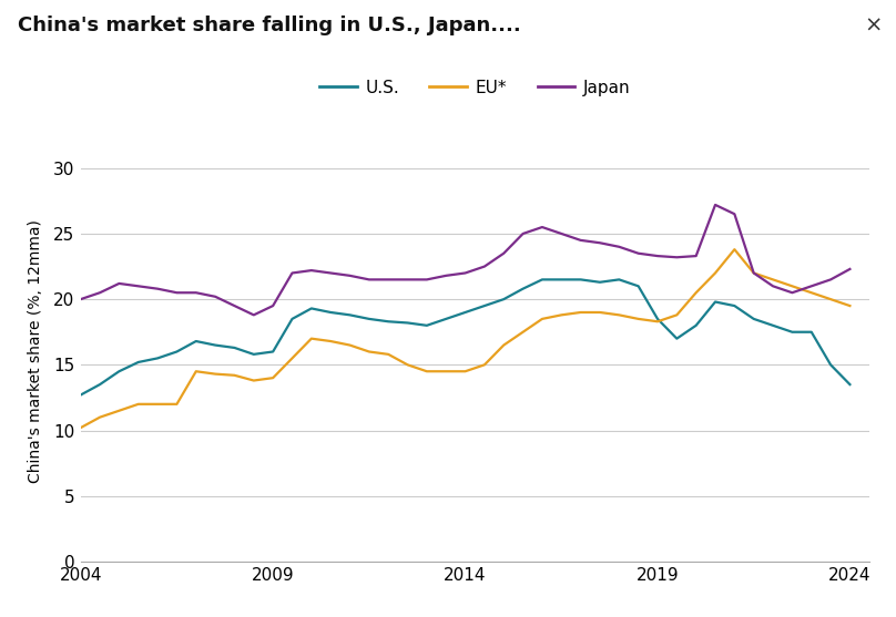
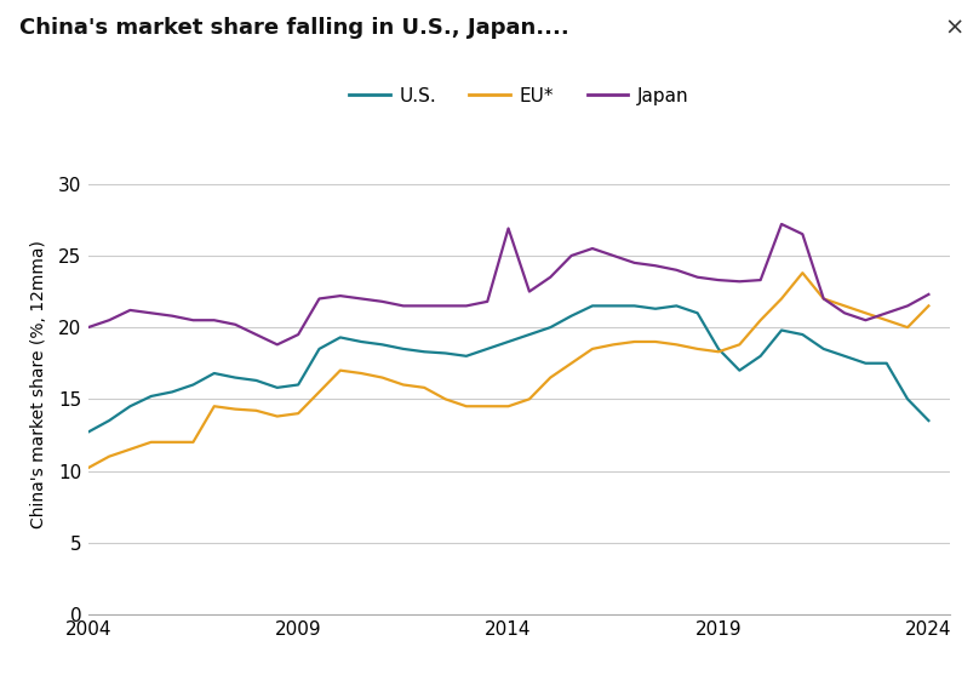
Japan/2014: 22.0 -> 26.9
EU*/2024: 19.5 -> 21.5
